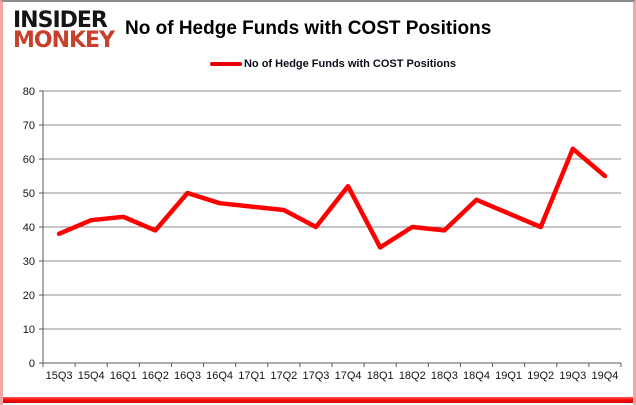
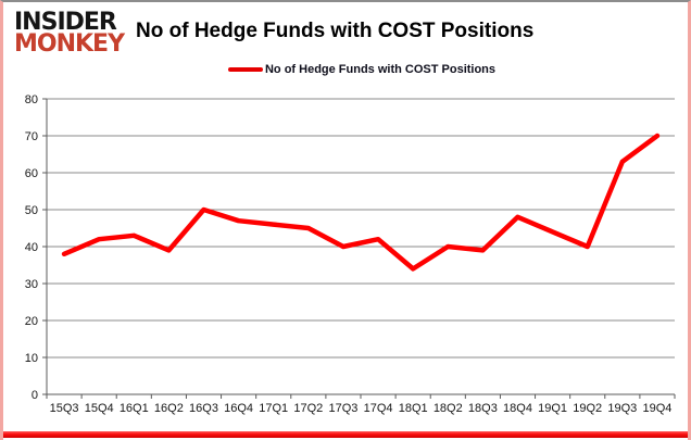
17Q4: 52 -> 42
19Q4: 55 -> 70
